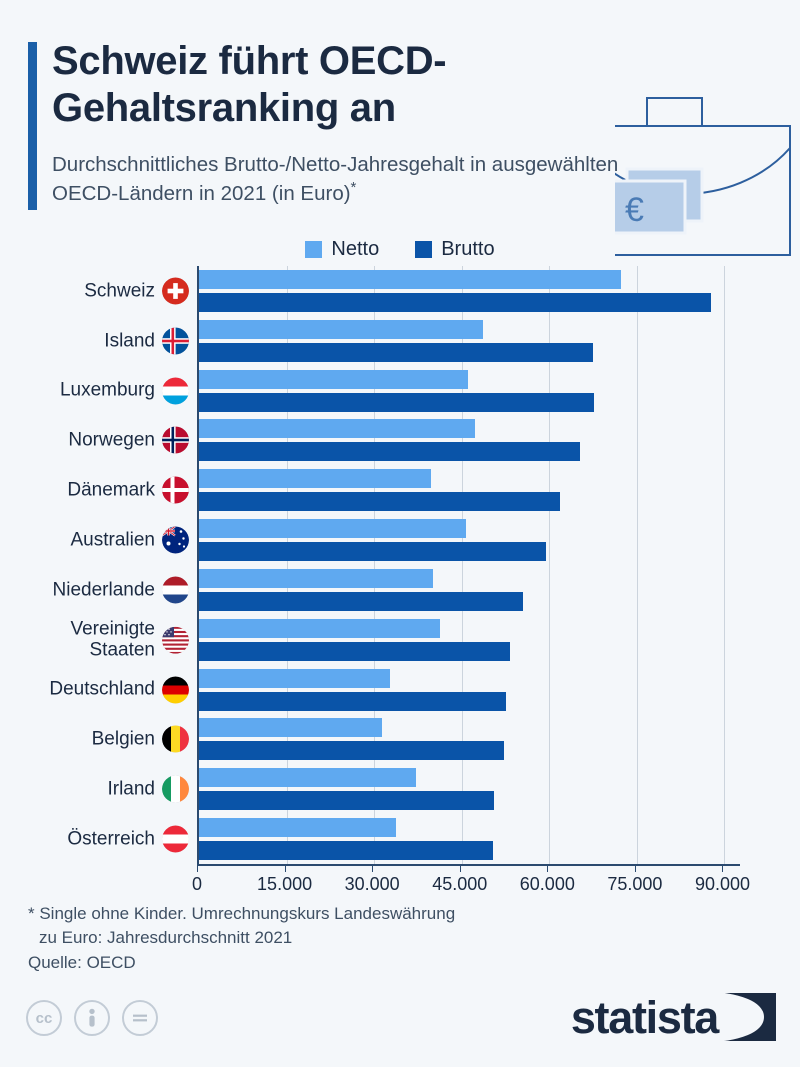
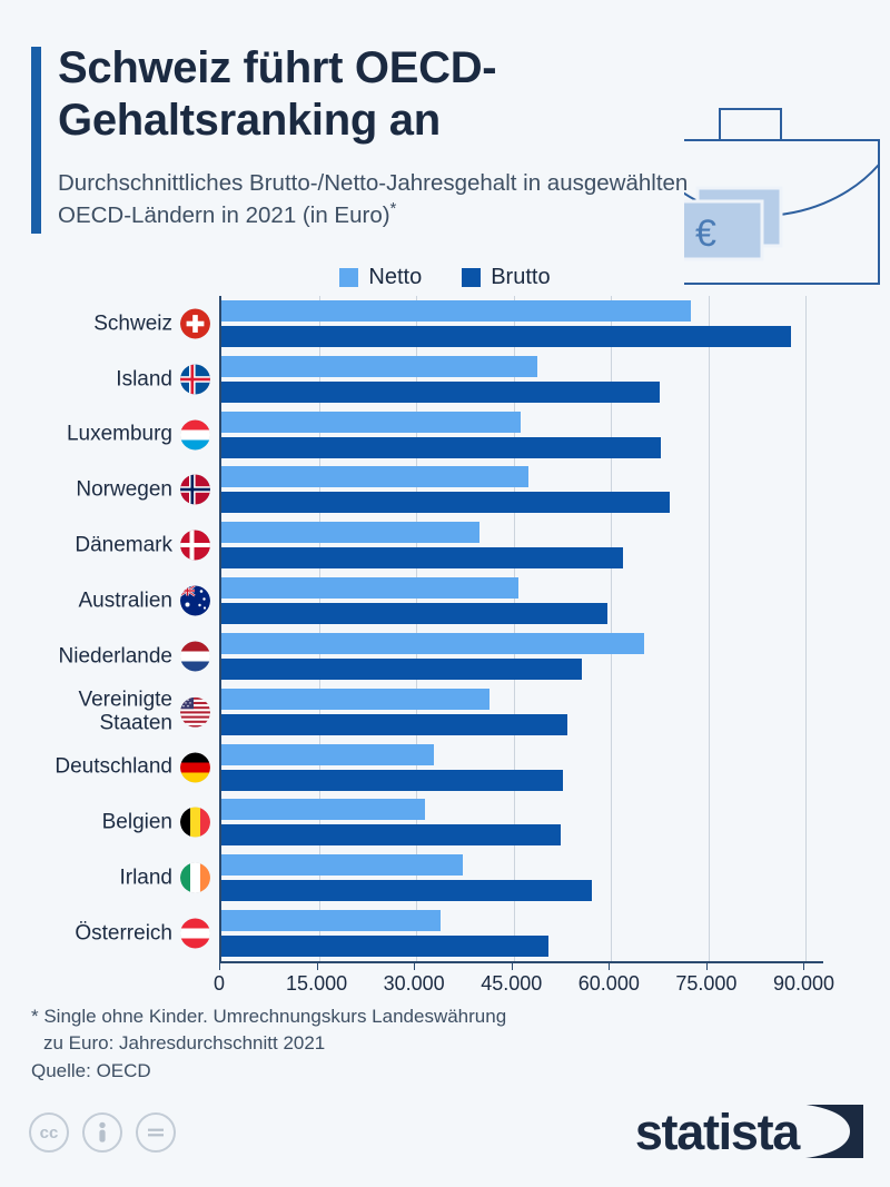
Brutto/Norwegen: 65000 -> 69000
Netto/Niederlande: 40000 -> 65000
Brutto/Irland: 50000 -> 57000
